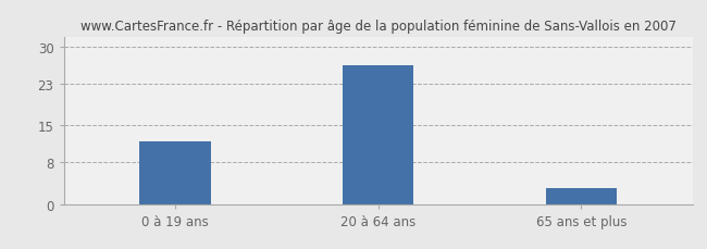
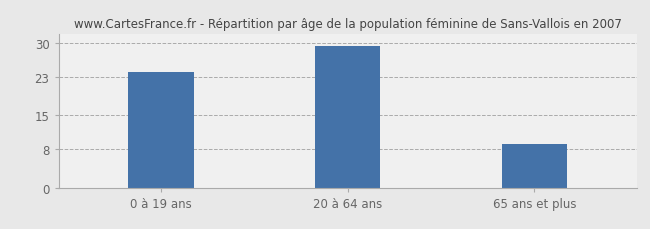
0 à 19 ans: 12.0 -> 24.0
20 à 64 ans: 26.5 -> 29.5
65 ans et plus: 3.0 -> 9.0
